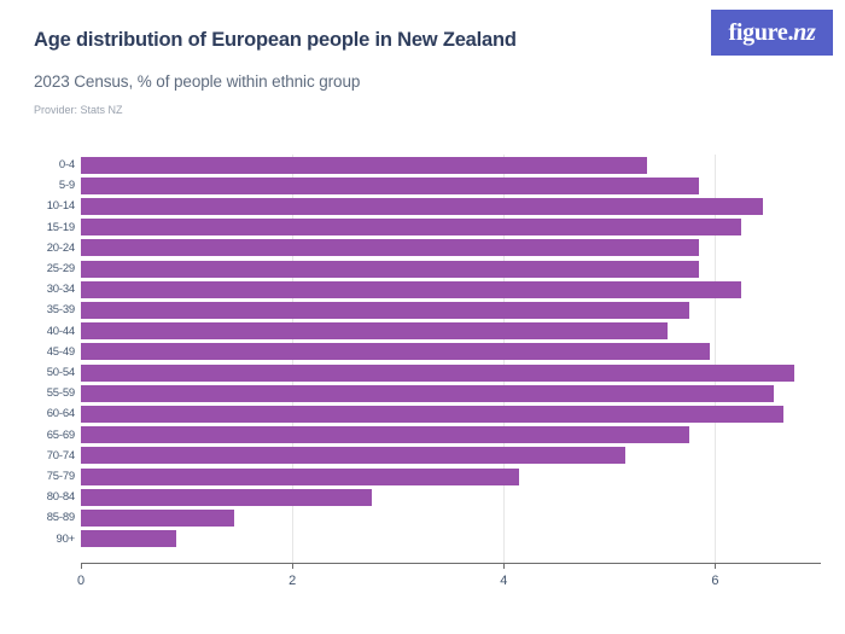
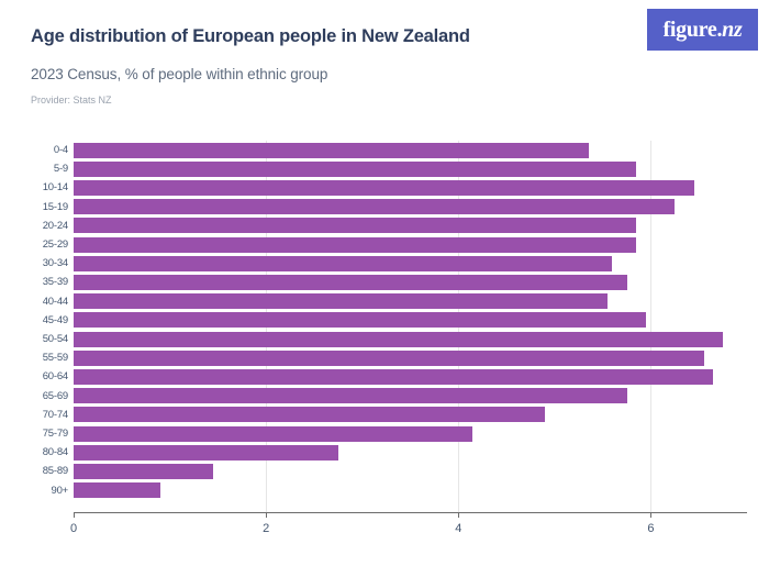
30-34: 6.2 -> 5.6
70-74: 5.2 -> 4.9
